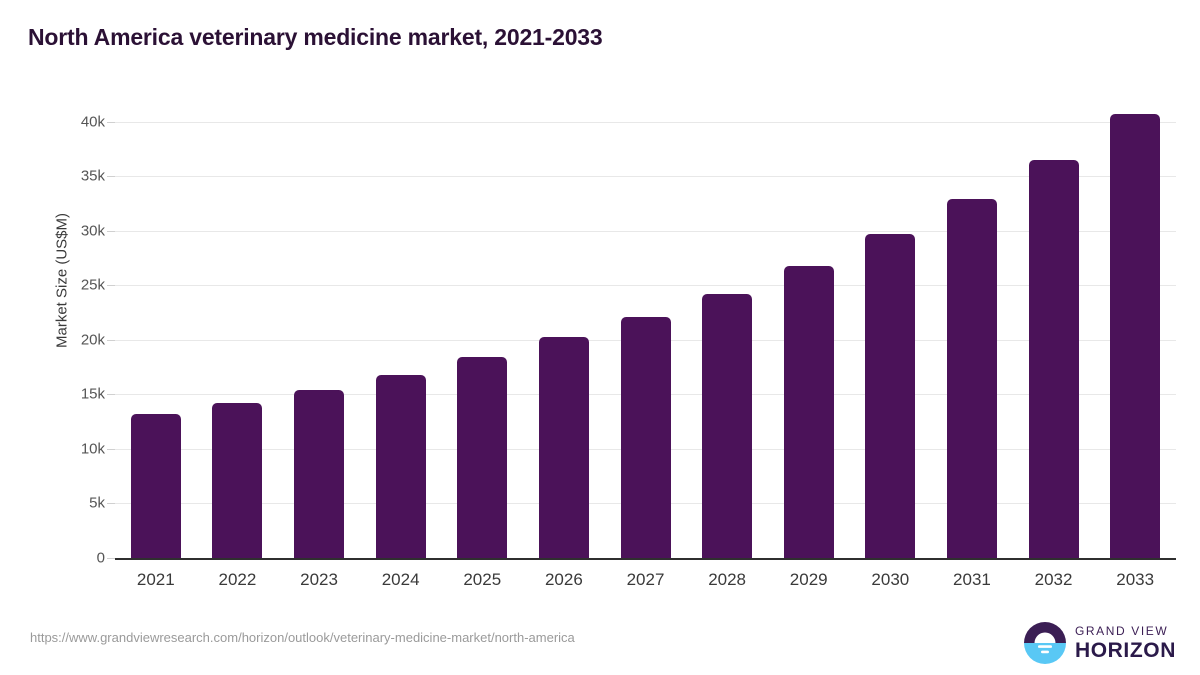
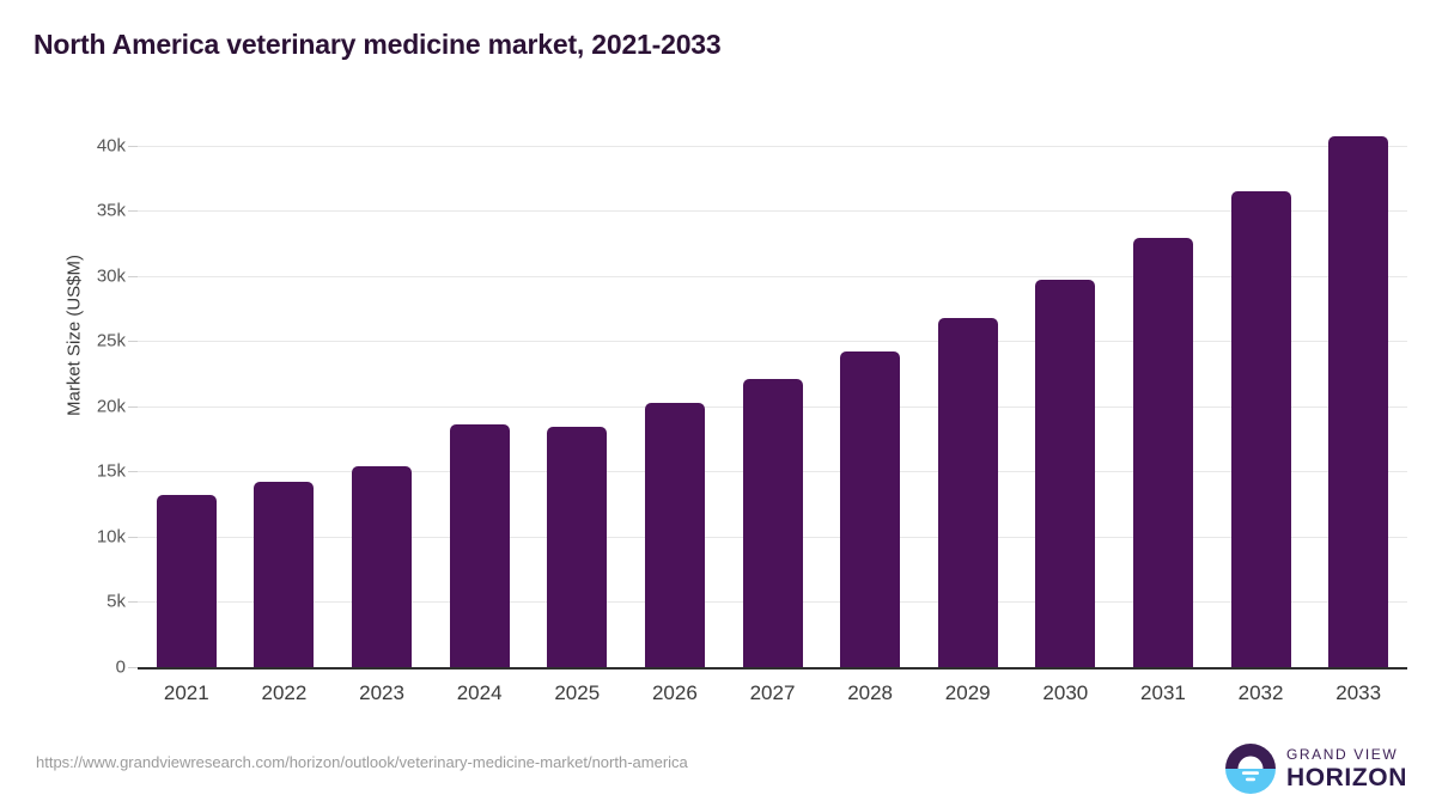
2024: 16.8k -> 18.6k
